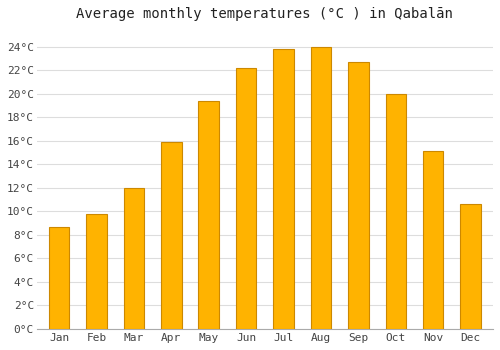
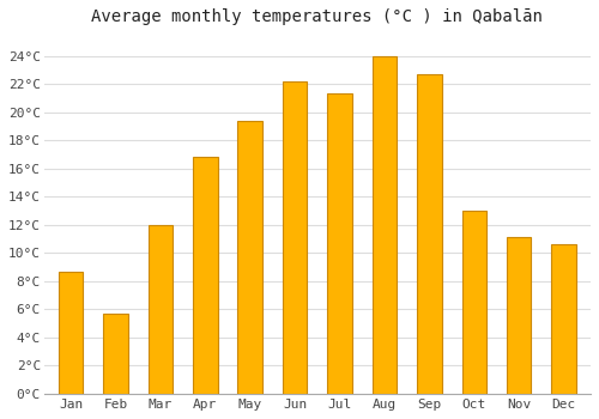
Feb: 9.8°C -> 5.7°C
Apr: 15.9°C -> 16.8°C
Jul: 23.8°C -> 21.3°C
Oct: 20.0°C -> 13.0°C
Nov: 15.1°C -> 11.1°C
